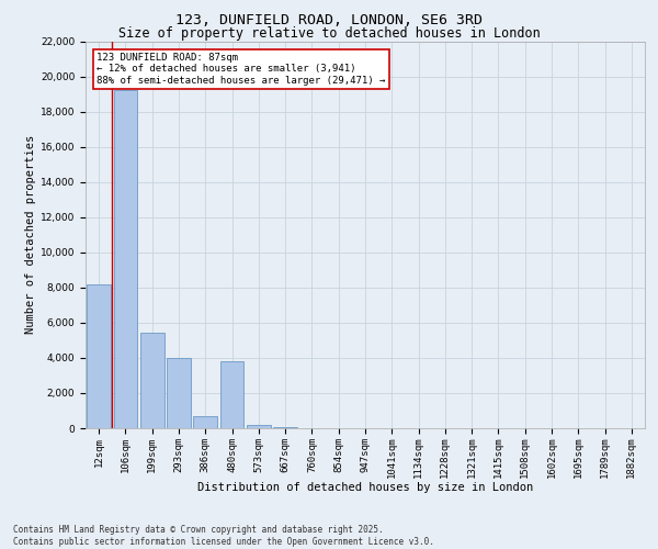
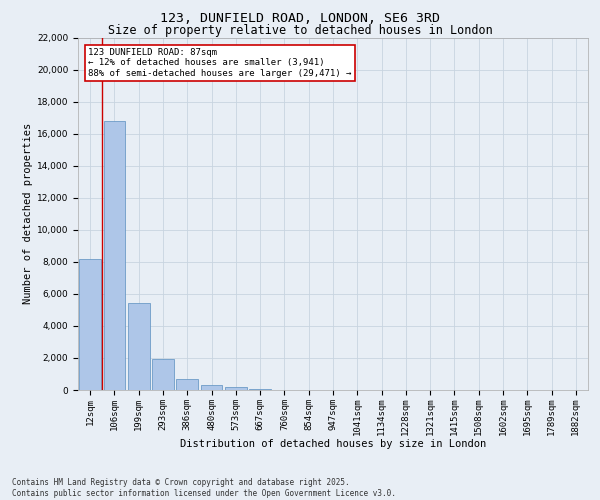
106sqm: 19,200 -> 16,800
293sqm: 4,000 -> 2,000
480sqm: 3,800 -> 300
